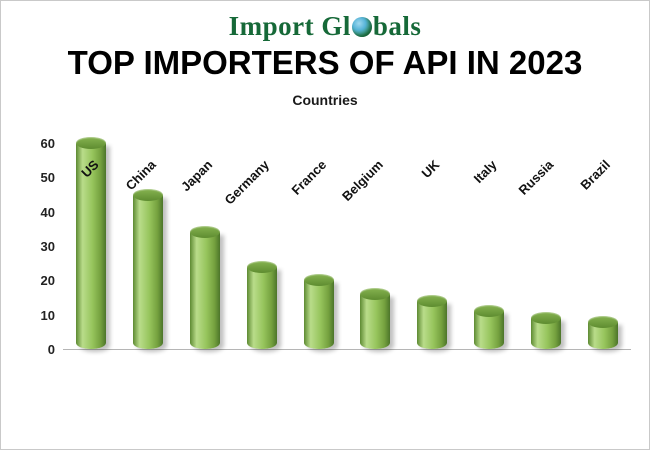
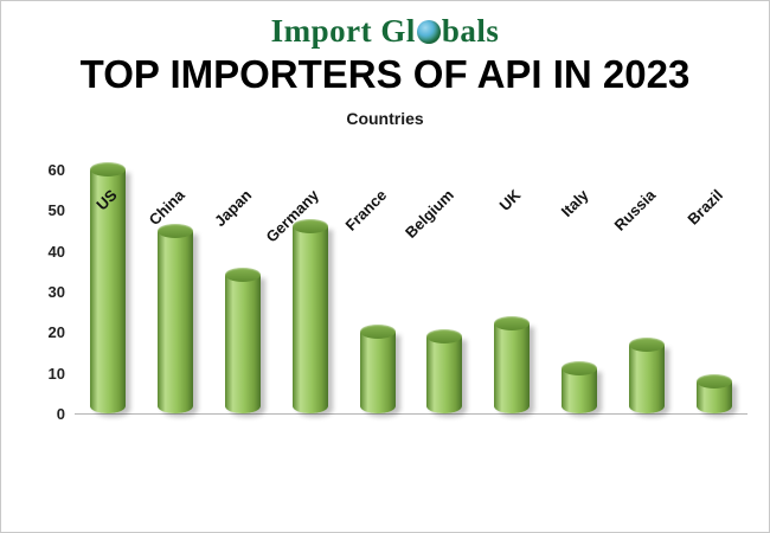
Germany: 24 -> 46
Belgium: 16 -> 19
UK: 14 -> 22
Russia: 9 -> 17
